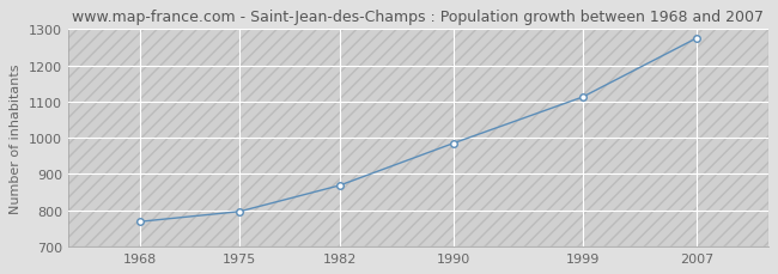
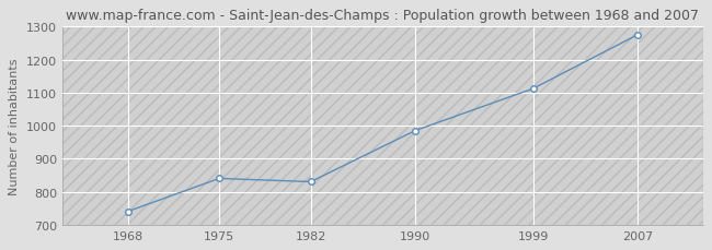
1968: 768 -> 740
1975: 796 -> 840
1982: 868 -> 830
